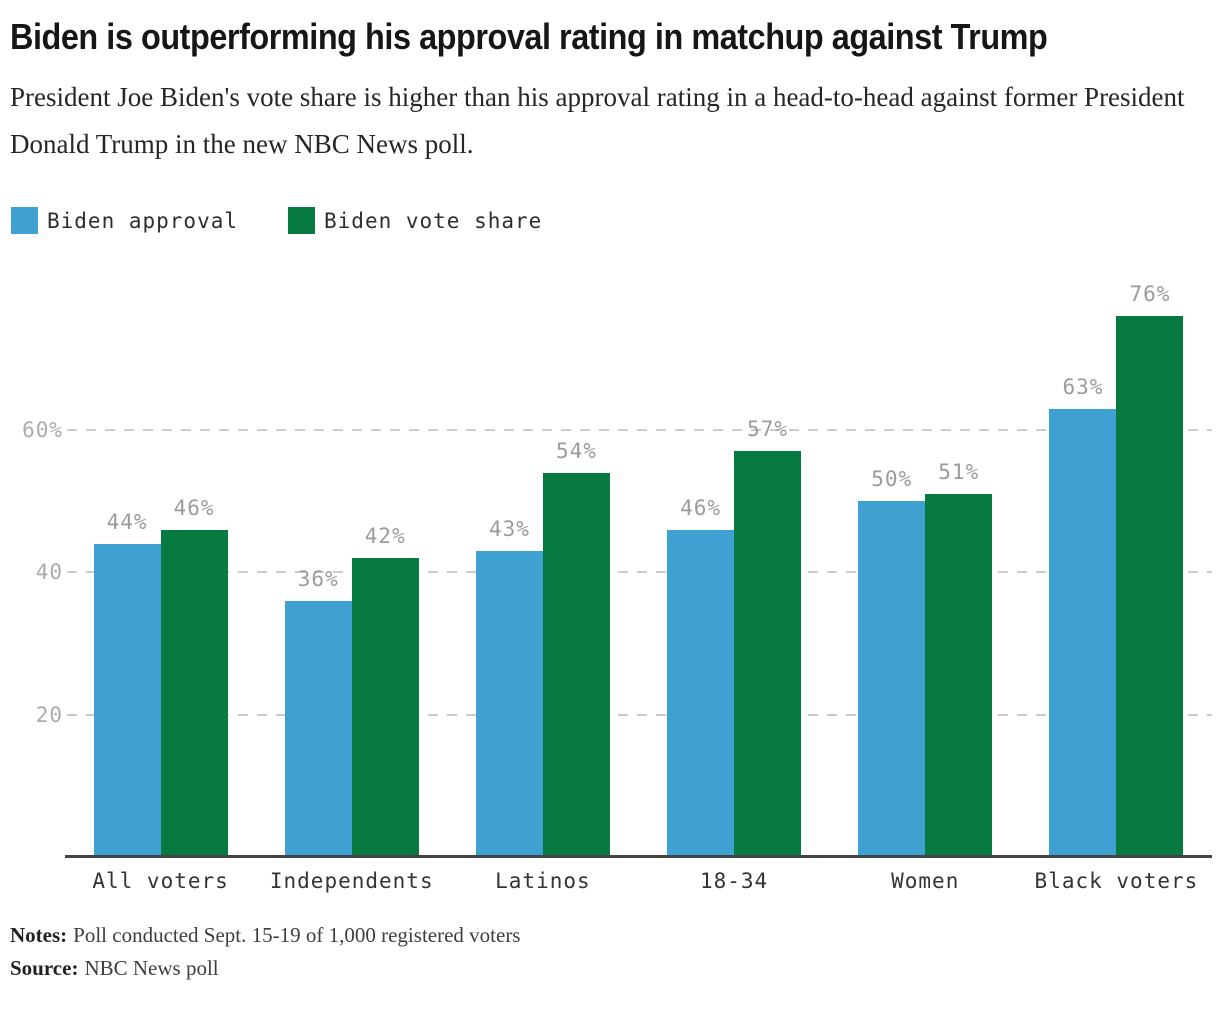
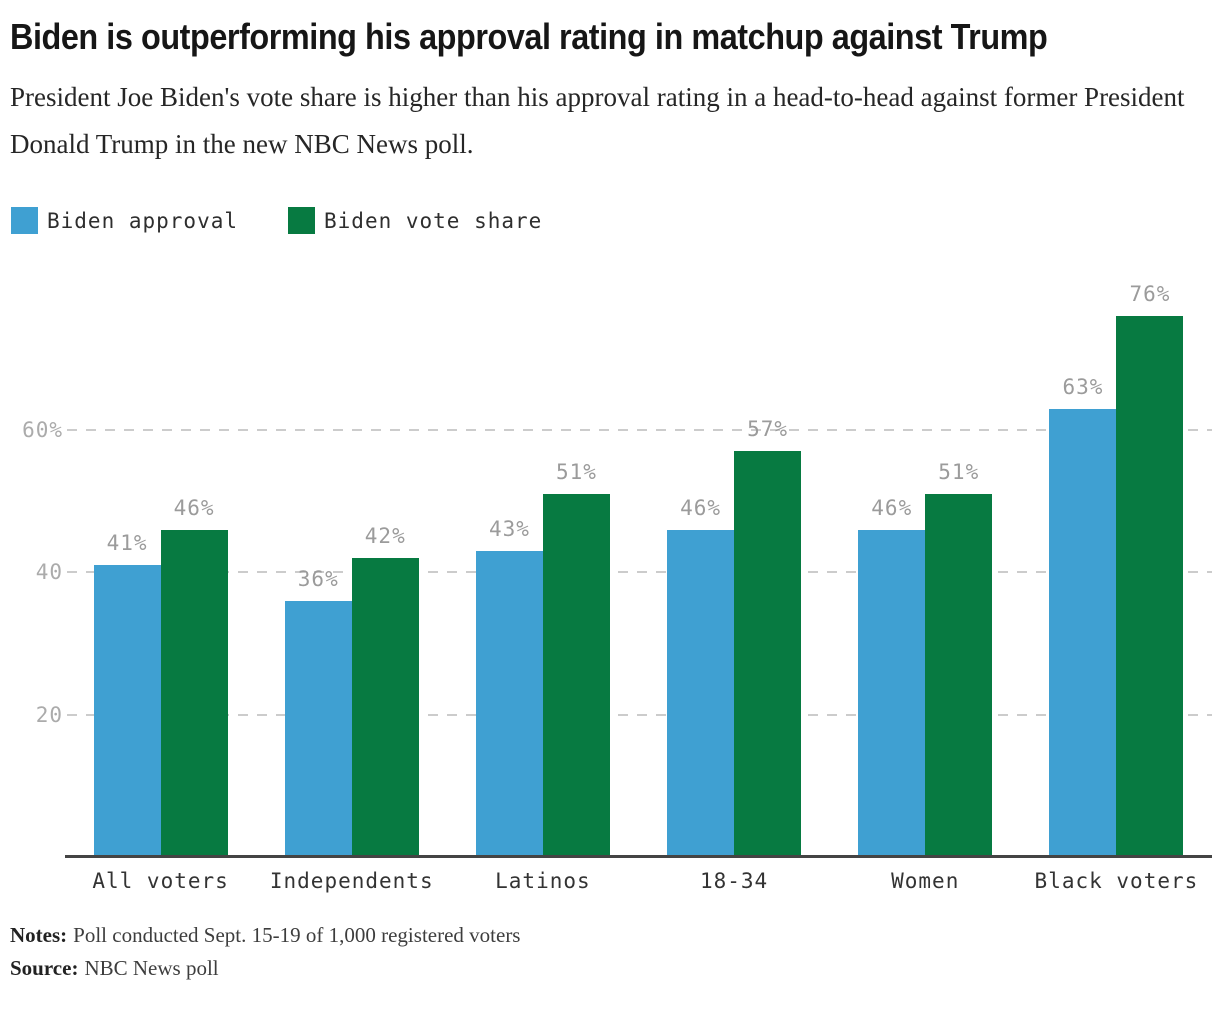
Biden approval/All voters: 44% -> 41%
Biden vote share/Latinos: 54% -> 51%
Biden approval/Women: 50% -> 46%
